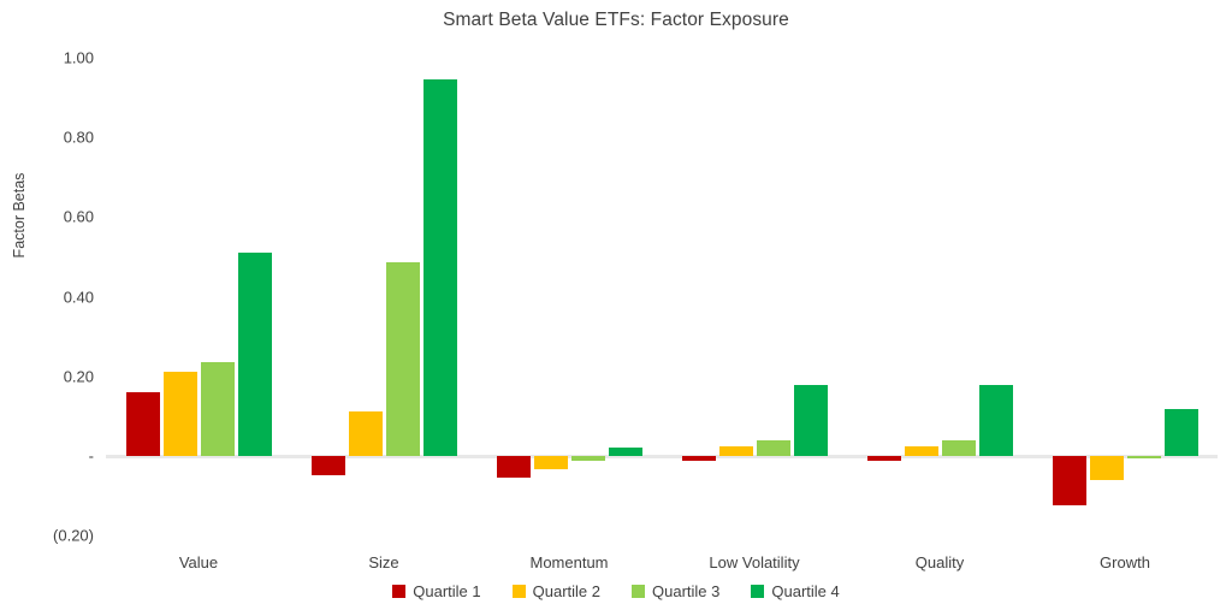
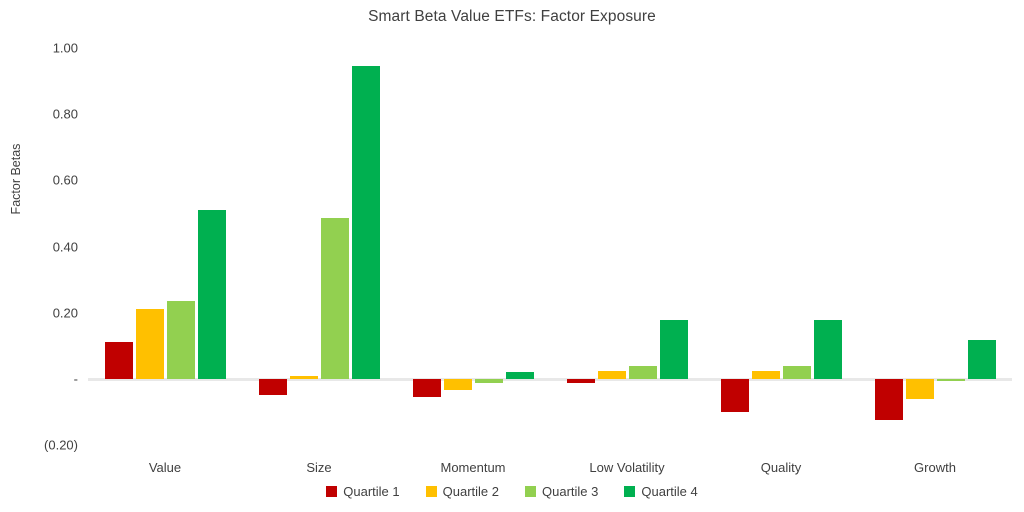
Quartile 1/Value: 0.16 -> 0.11
Quartile 2/Size: 0.11 -> 0.01
Quartile 1/Quality: -0.01 -> -0.10
